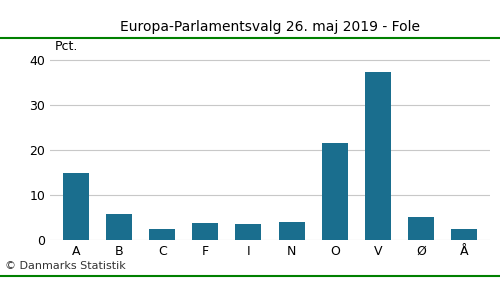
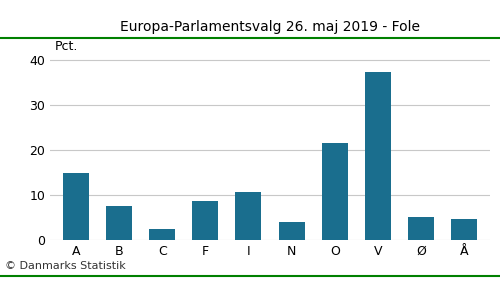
B: 5.7 -> 7.5
F: 3.7 -> 8.5
I: 3.5 -> 10.5
Å: 2.3 -> 4.5
